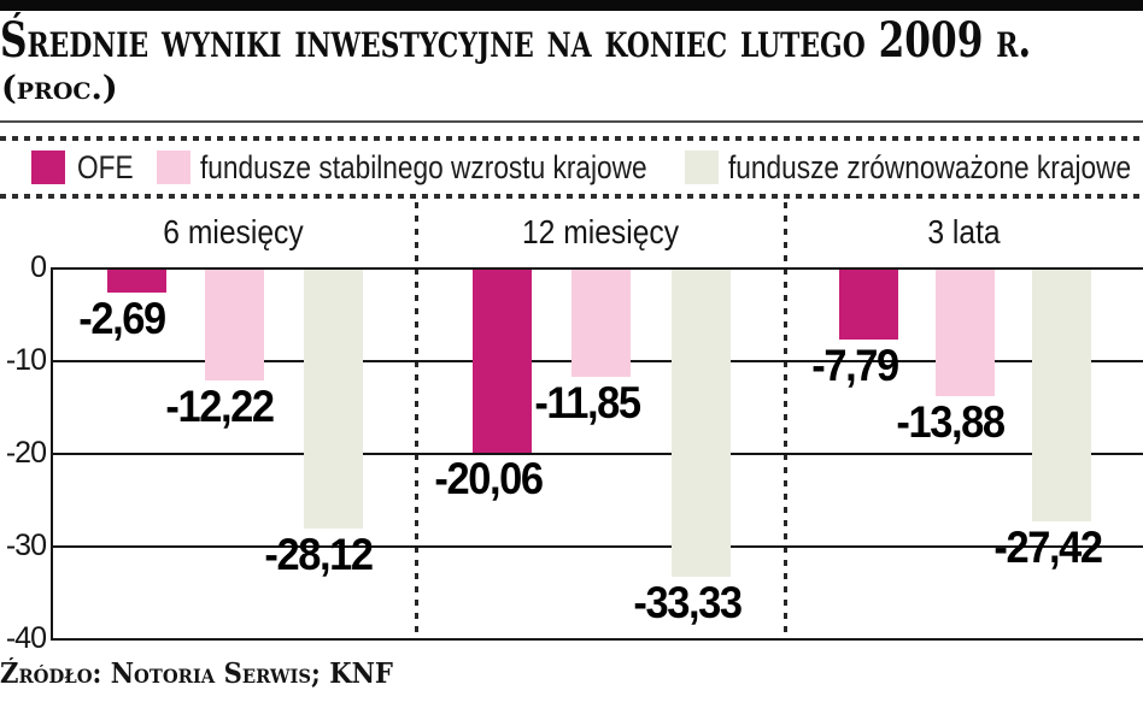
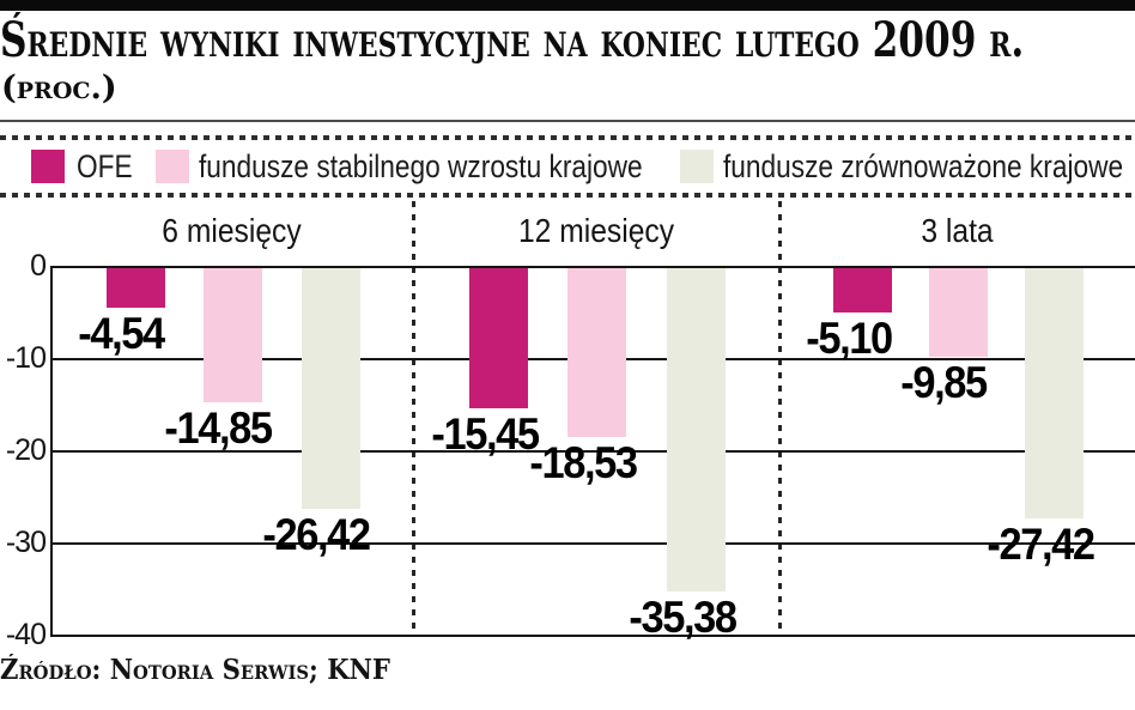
OFE/6 miesięcy: -2,69 -> -4,54
fundusze stabilnego wzrostu krajowe/6 miesięcy: -12,22 -> -14,85
fundusze zrównoważone krajowe/6 miesięcy: -28,12 -> -26,42
OFE/12 miesięcy: -20,06 -> -15,45
fundusze stabilnego wzrostu krajowe/12 miesięcy: -11,85 -> -18,53
fundusze zrównoważone krajowe/12 miesięcy: -33,33 -> -35,38
OFE/3 lata: -7,79 -> -5,10
fundusze stabilnego wzrostu krajowe/3 lata: -13,88 -> -9,85
